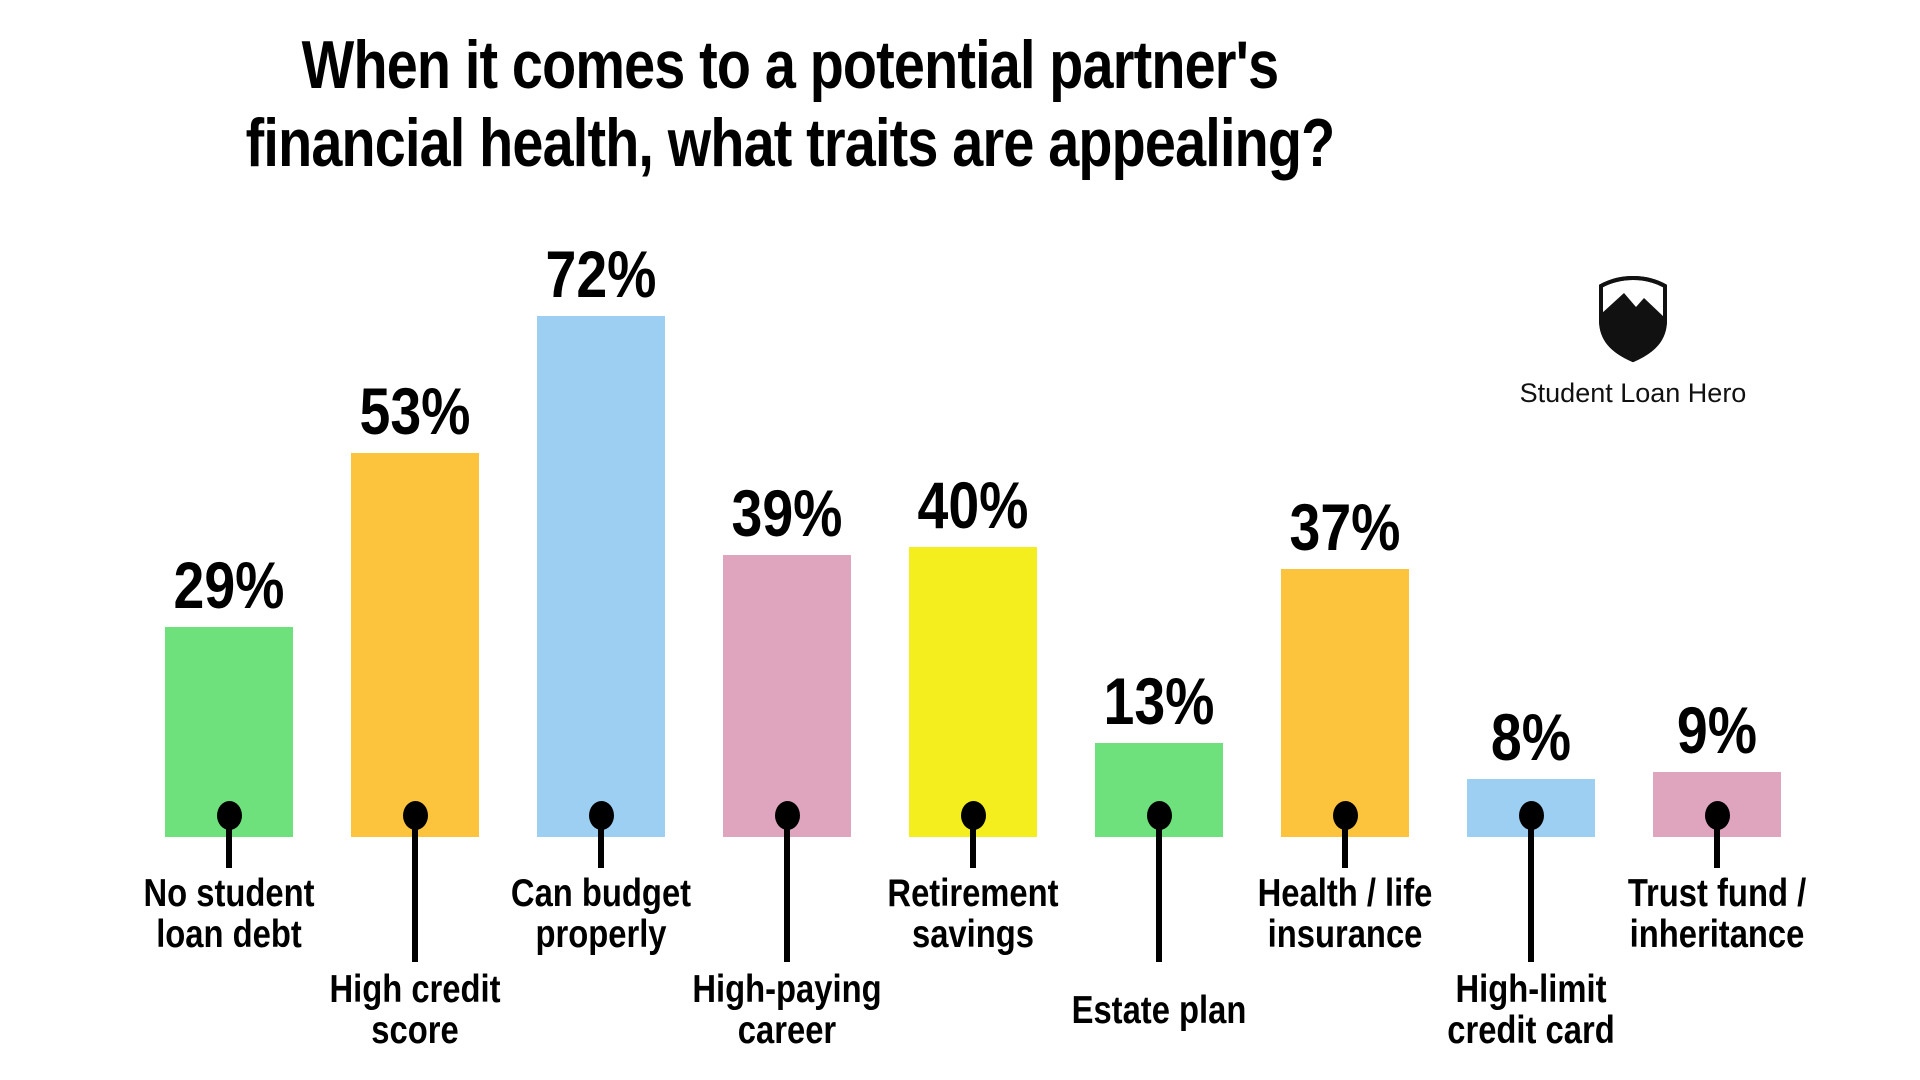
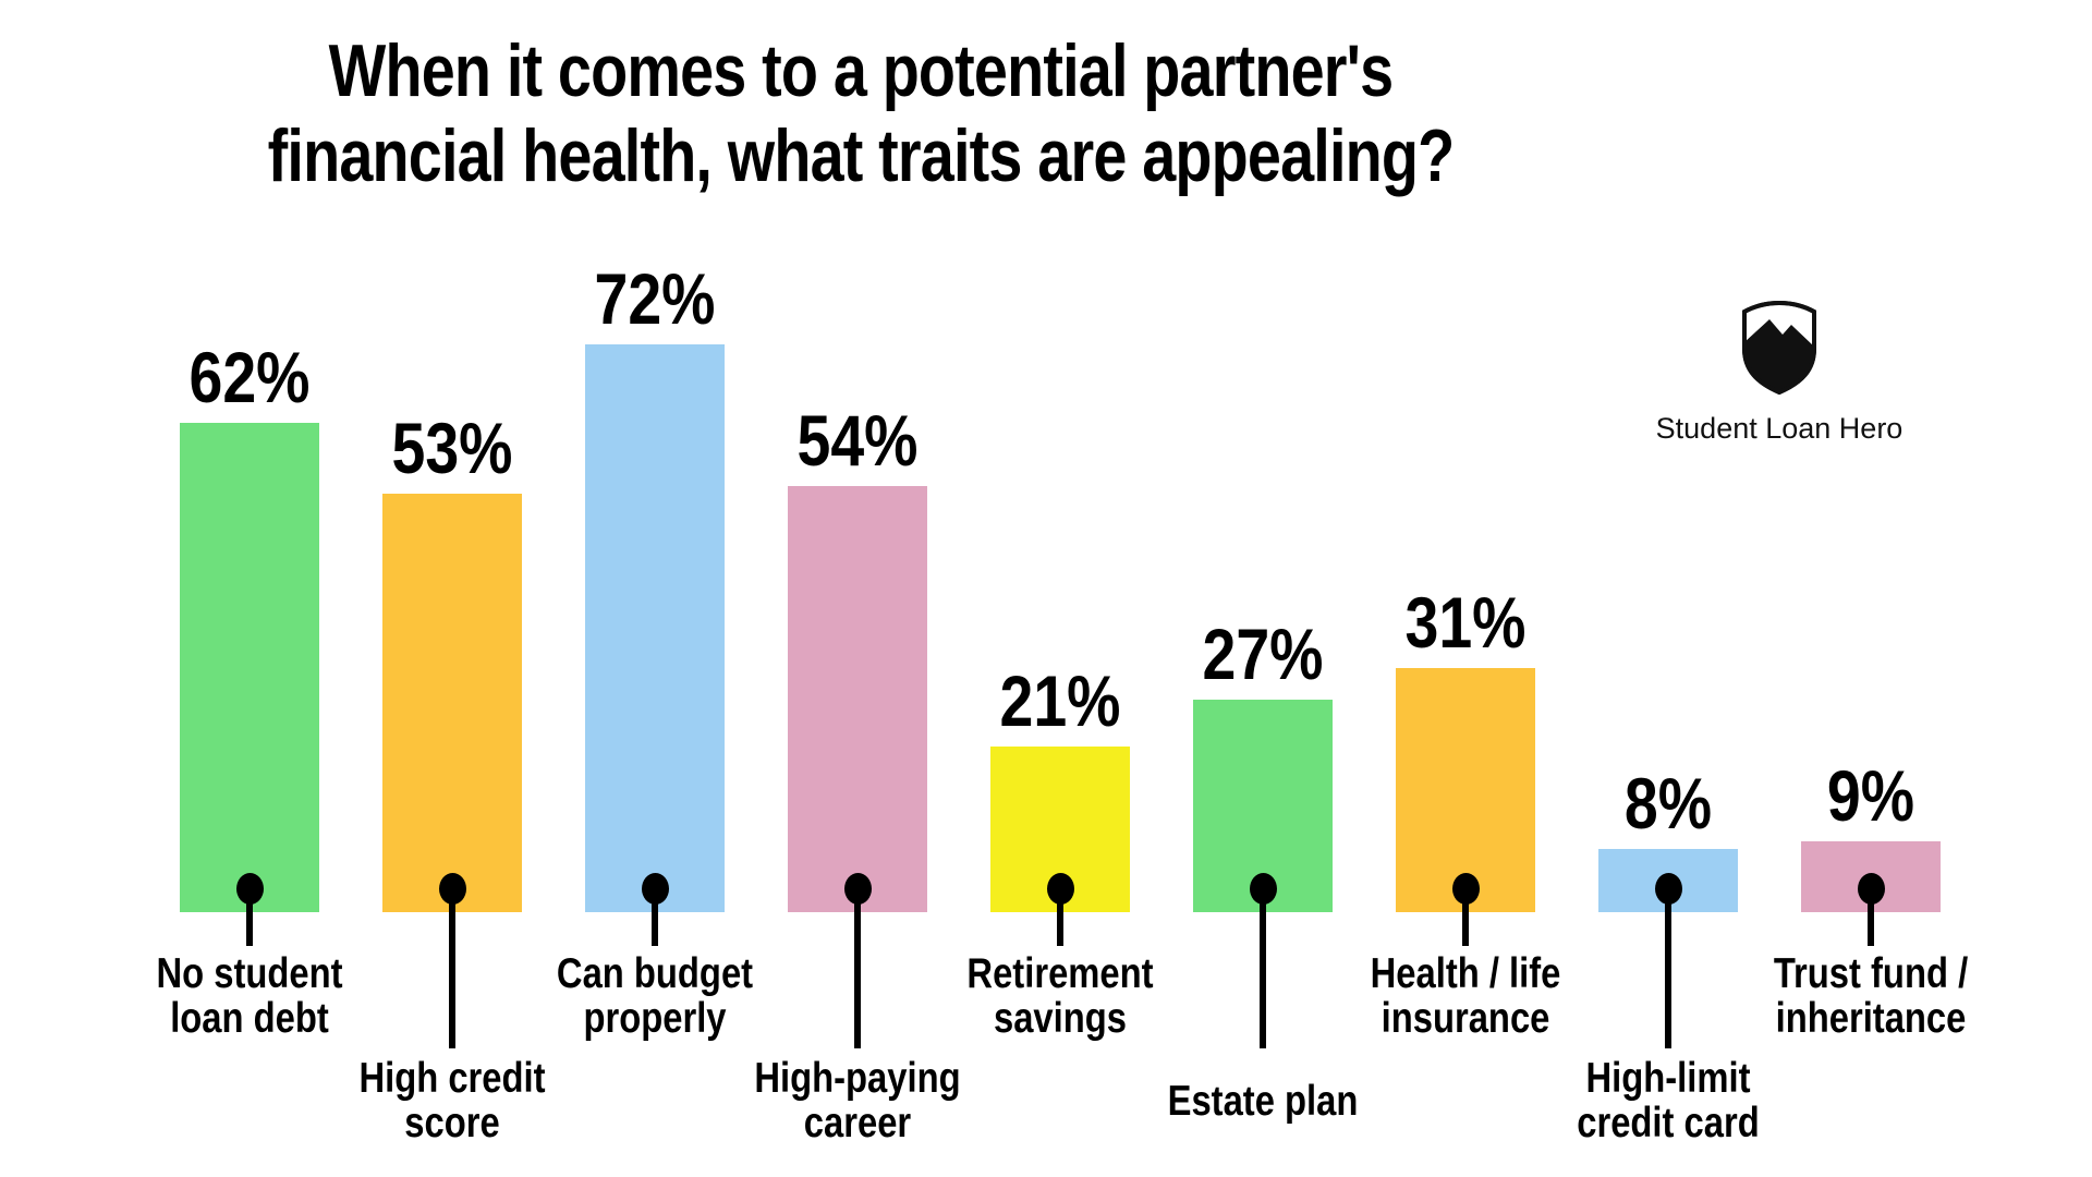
No student loan debt: 29% -> 62%
High-paying career: 39% -> 54%
Retirement savings: 40% -> 21%
Estate plan: 13% -> 27%
Health / life insurance: 37% -> 31%
